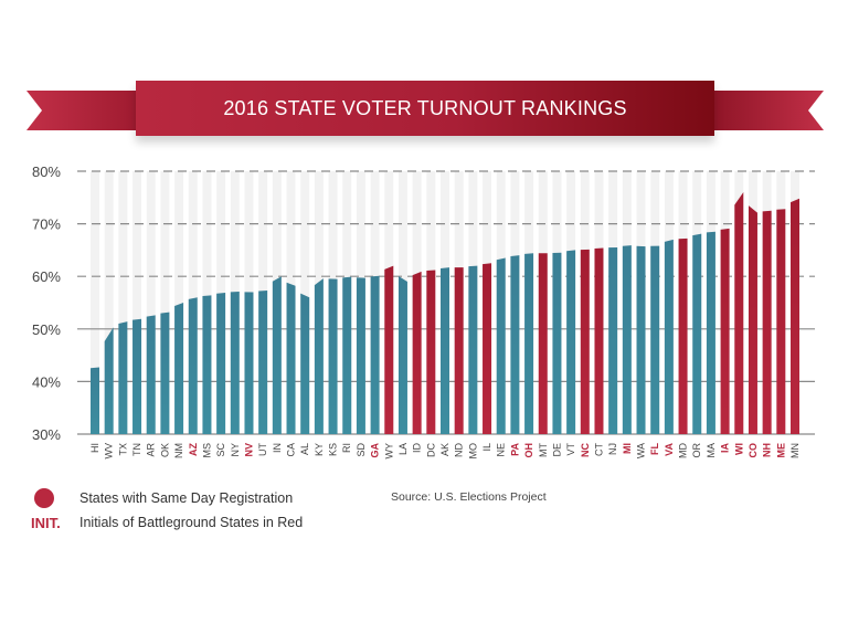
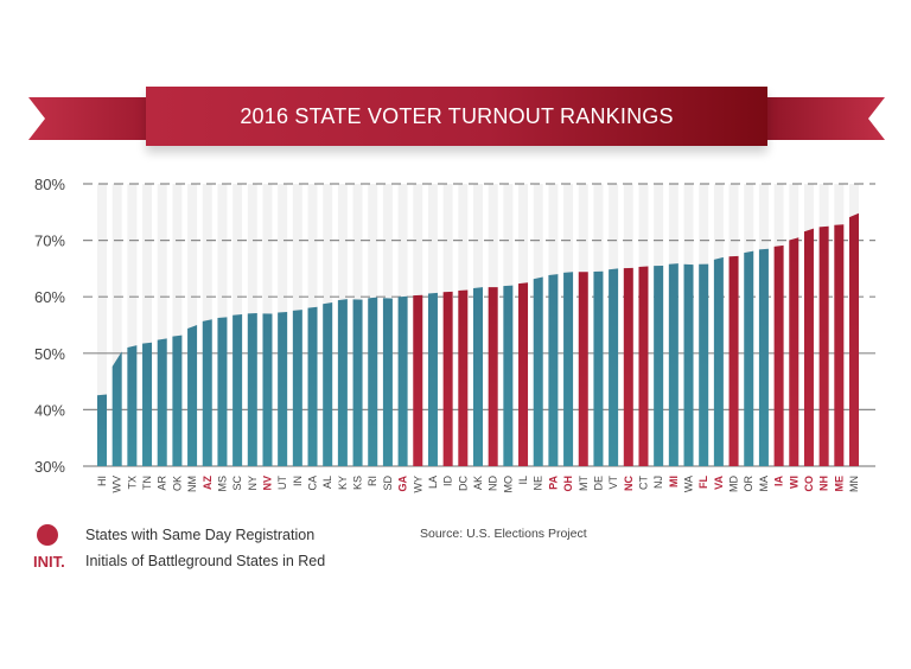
IN: 60% -> 58%
AL: 56% -> 59%
WY: 62% -> 60%
LA: 59% -> 61%
WI: 76% -> 70%
